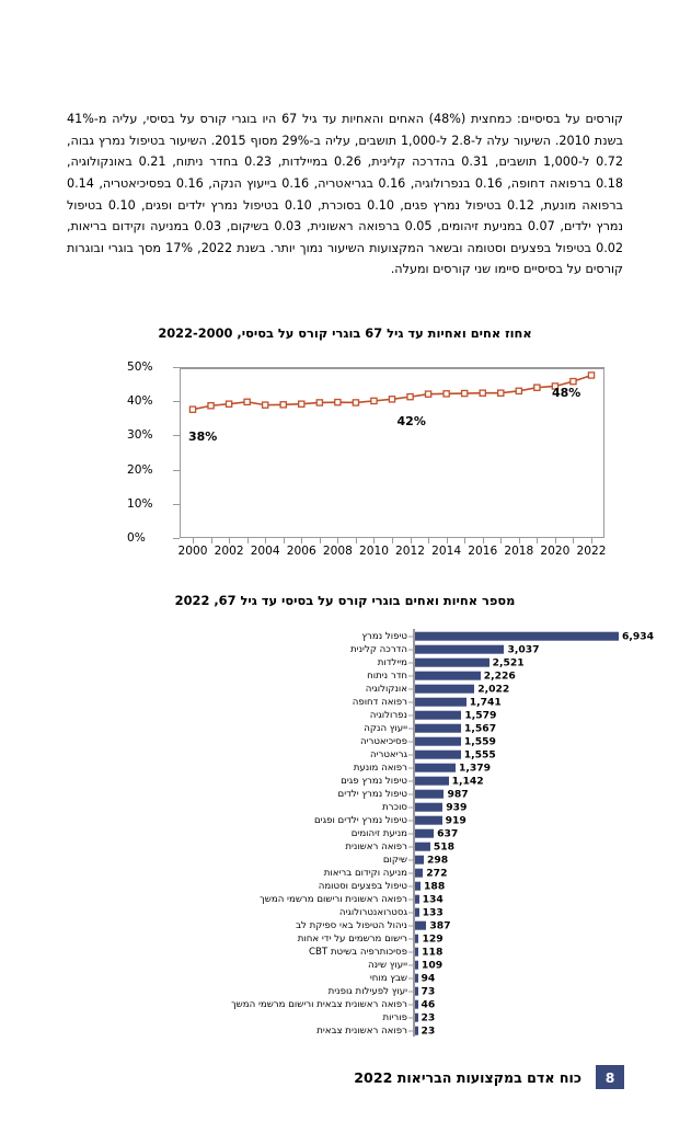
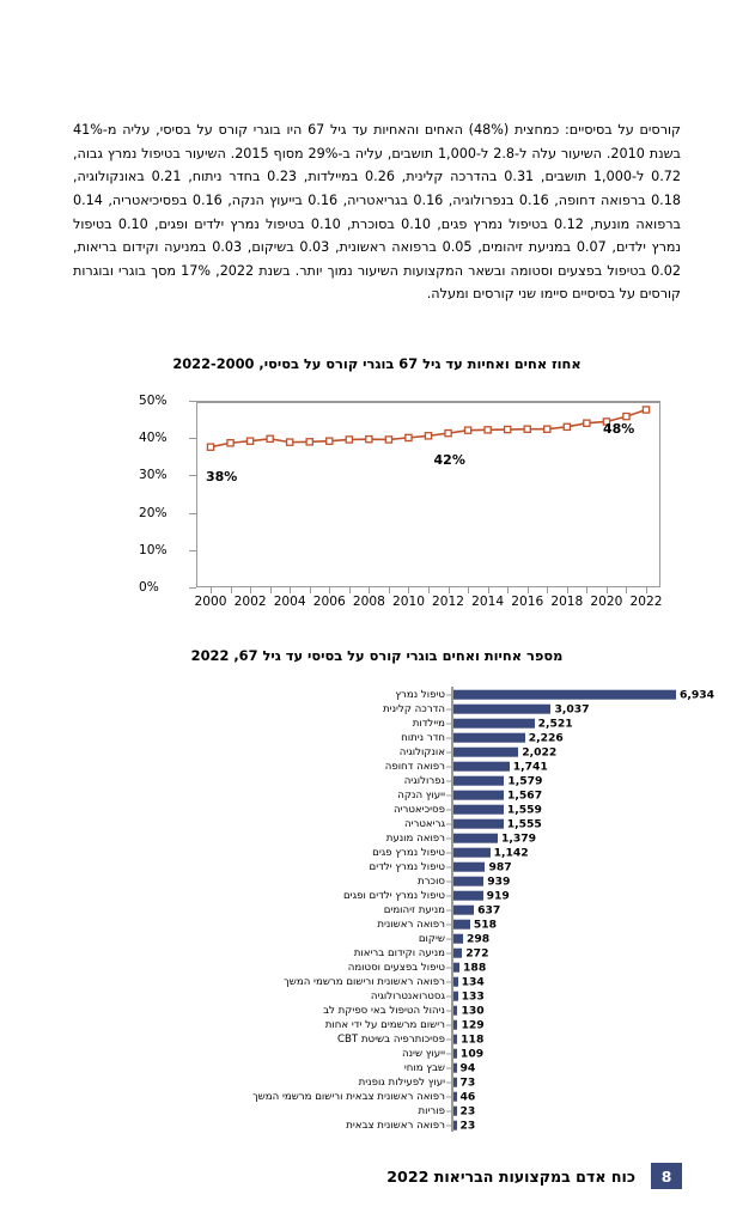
מספר אחיות ואחים בוגרי קורס על בסיסי עד גיל 67, 2022/ניהול הטיפול באי ספיקת לב: 387 -> 130
